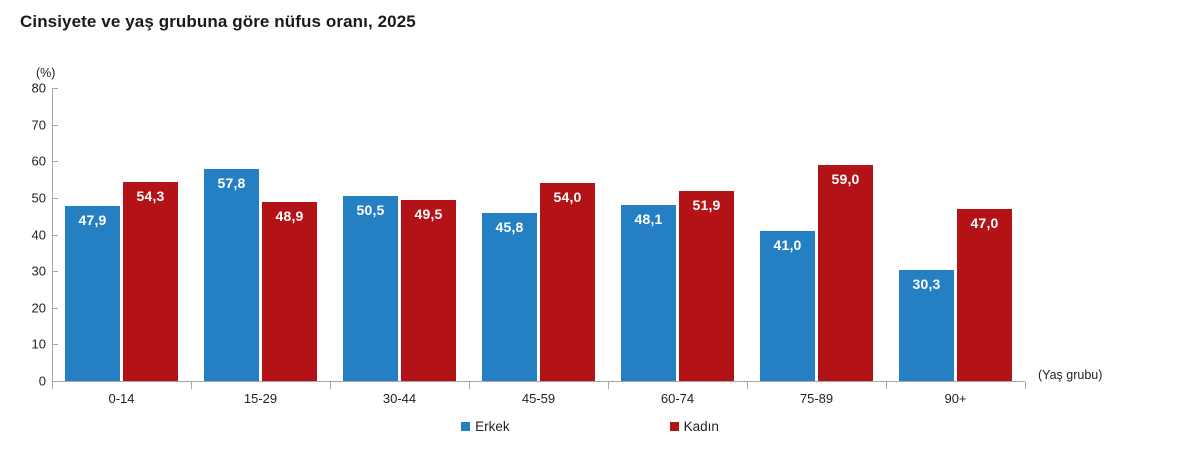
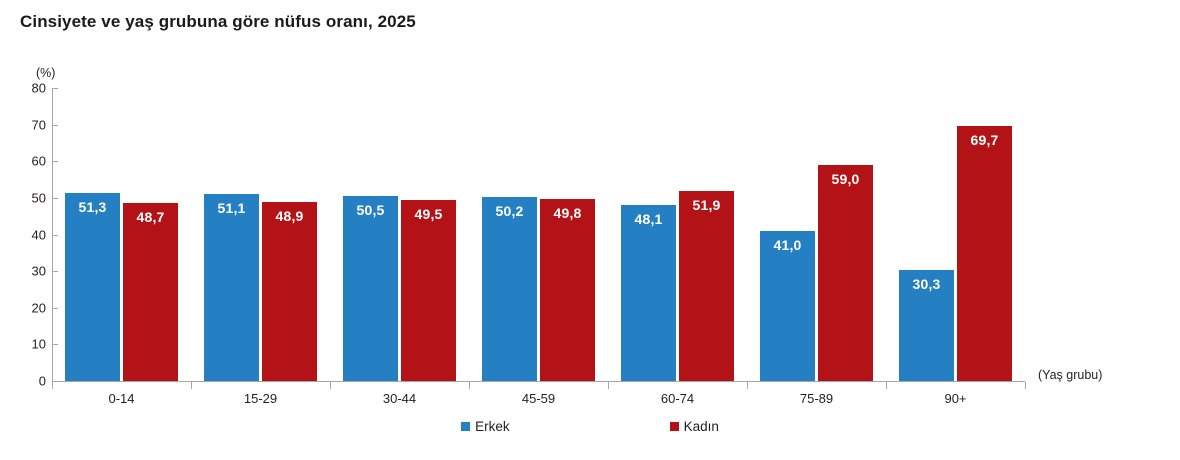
Erkek/0-14: 47,9 -> 51,3
Kadın/0-14: 54,3 -> 48,7
Erkek/15-29: 57,8 -> 51,1
Erkek/45-59: 45,8 -> 50,2
Kadın/45-59: 54,0 -> 49,8
Kadın/90+: 47,0 -> 69,7
